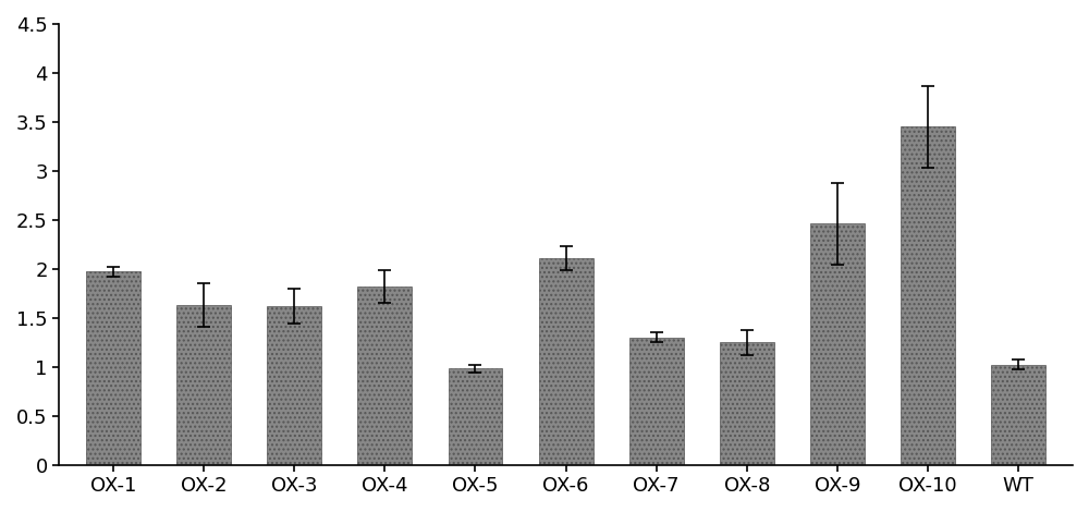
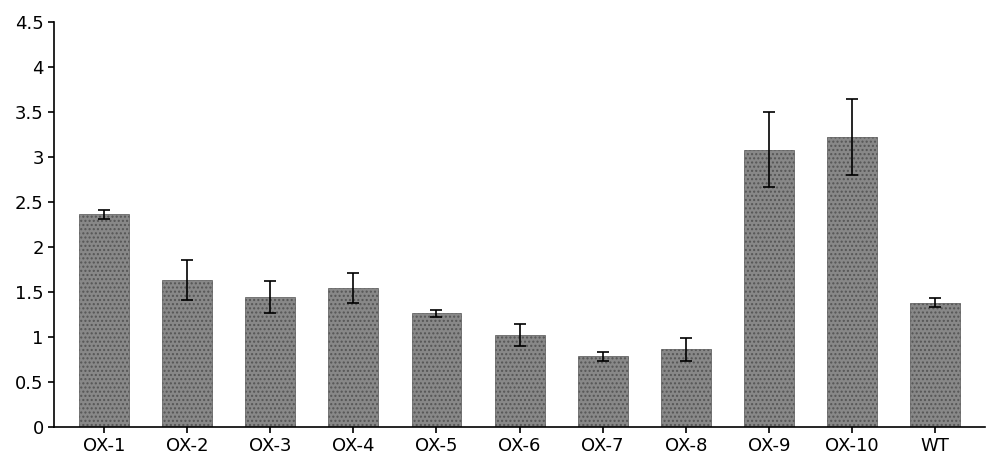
OX-1: 1.97 -> 2.36
OX-3: 1.62 -> 1.44
OX-4: 1.82 -> 1.54
OX-5: 0.98 -> 1.26
OX-6: 2.11 -> 1.02
OX-7: 1.30 -> 0.78
OX-8: 1.25 -> 0.86
OX-9: 2.46 -> 3.08
OX-10: 3.45 -> 3.22
WT: 1.02 -> 1.38
